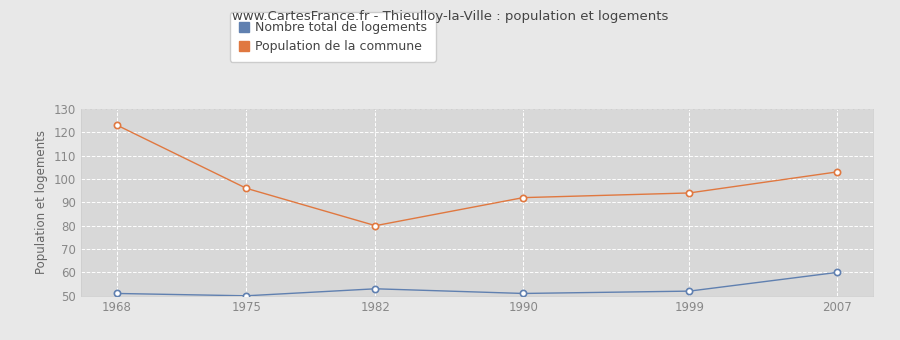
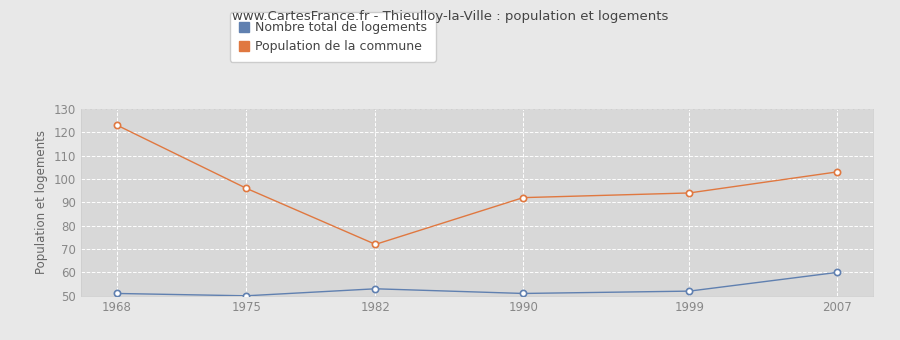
Population de la commune/1982: 80 -> 72
